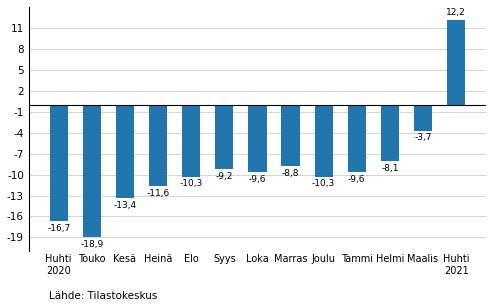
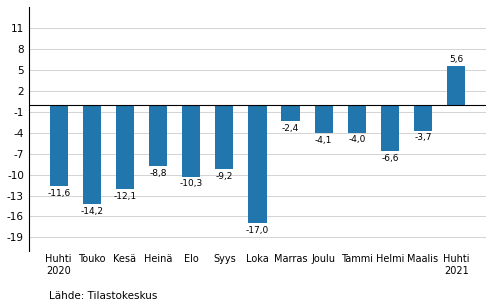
Huhti 2020: -16,7 -> -11,6
Touko: -18,9 -> -14,2
Kesä: -13,4 -> -12,1
Heinä: -11,6 -> -8,8
Loka: -9,6 -> -17,0
Marras: -8,8 -> -2,4
Joulu: -10,3 -> -4,1
Tammi: -9,6 -> -4,0
Helmi: -8,1 -> -6,6
Huhti 2021: 12,2 -> 5,6
